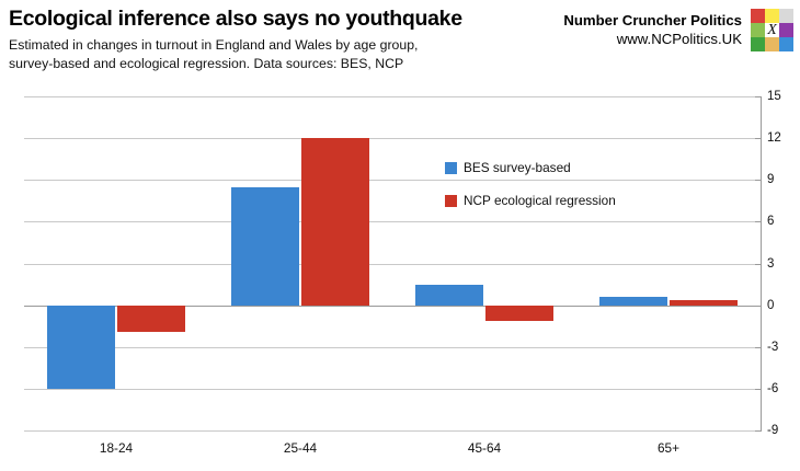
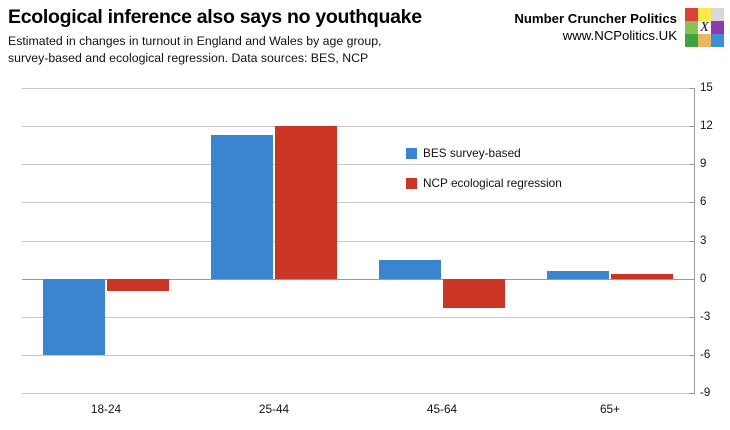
NCP ecological regression/18-24: -1.9 -> -1.0
BES survey-based/25-44: 8.5 -> 11.3
NCP ecological regression/45-64: -1.1 -> -2.3
